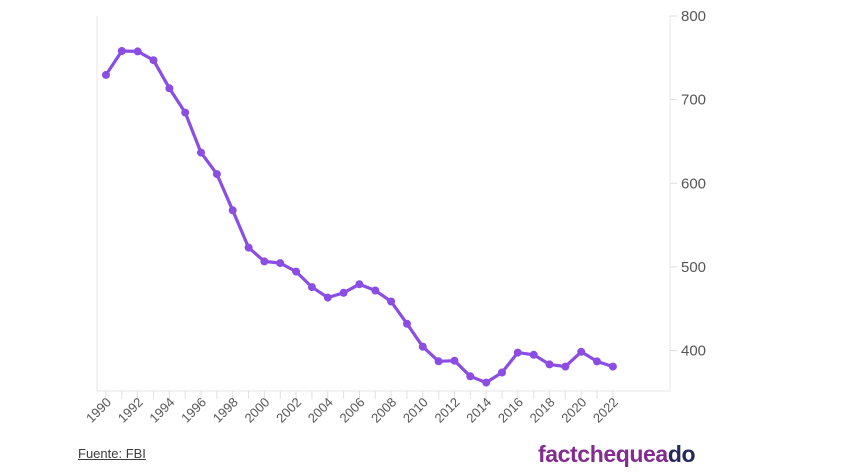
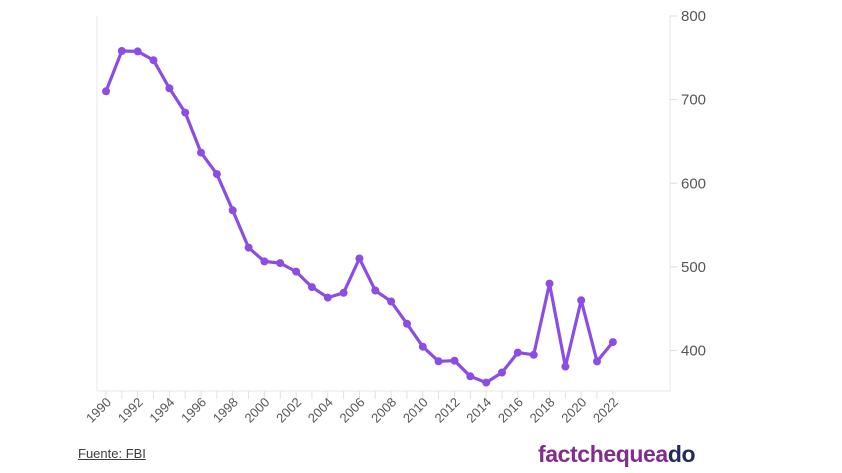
1990: 730 -> 710
2006: 480 -> 510
2018: 380 -> 480
2020: 400 -> 460
2022: 380 -> 410
